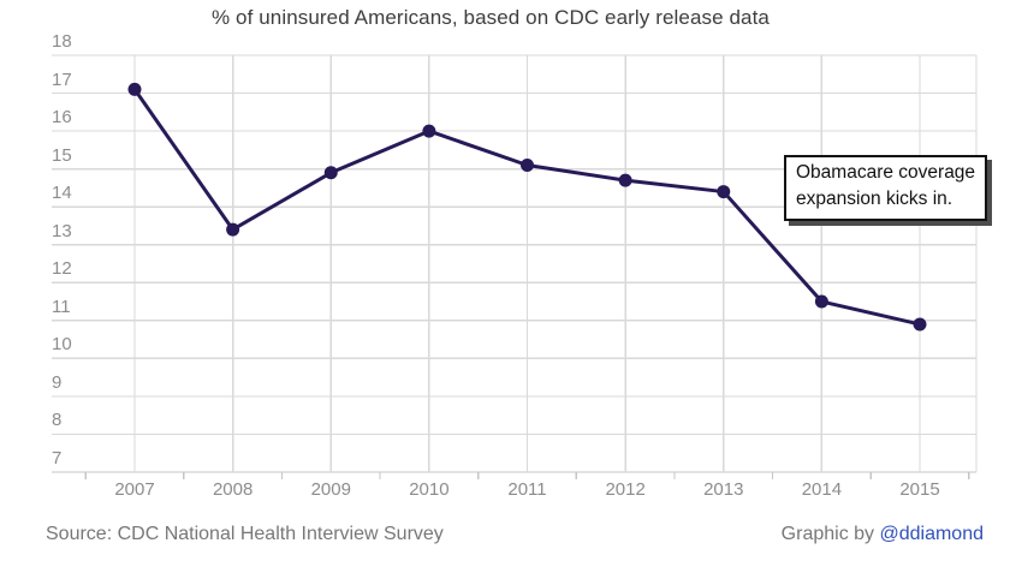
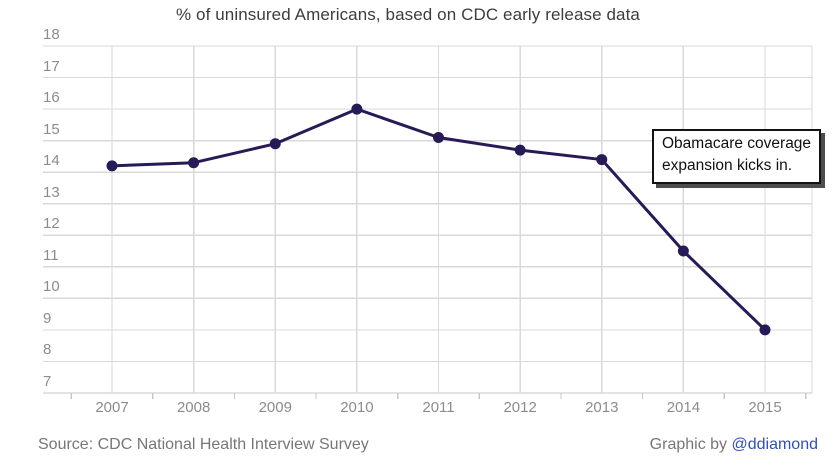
2007: 17.1 -> 14.2
2008: 13.4 -> 14.3
2015: 10.9 -> 9.0
